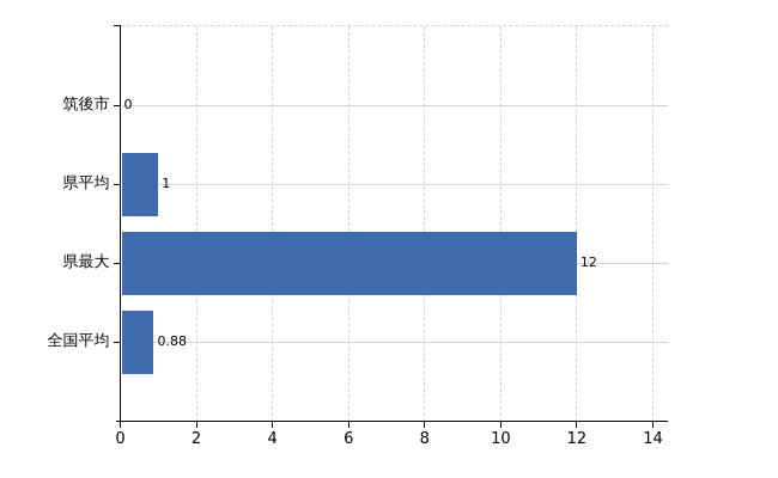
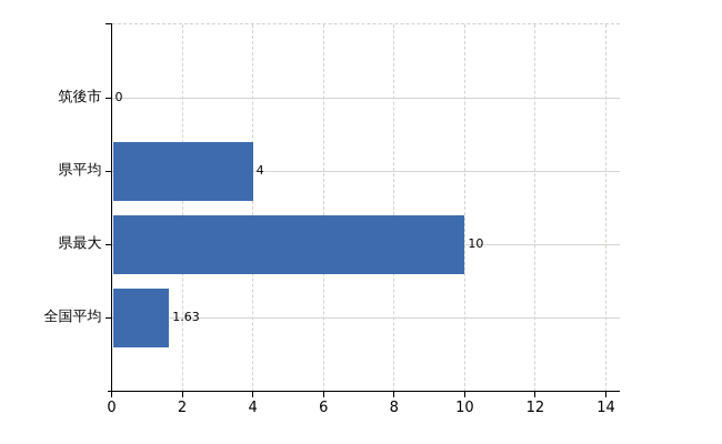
県平均: 1 -> 4
県最大: 12 -> 10
全国平均: 0.88 -> 1.63
